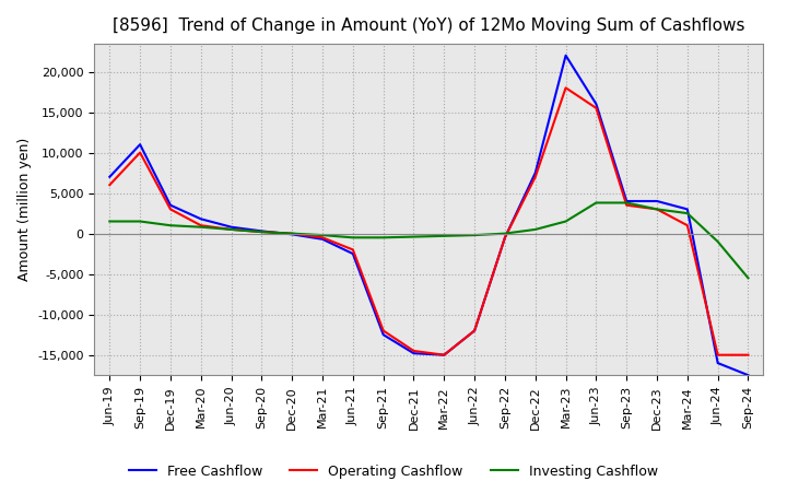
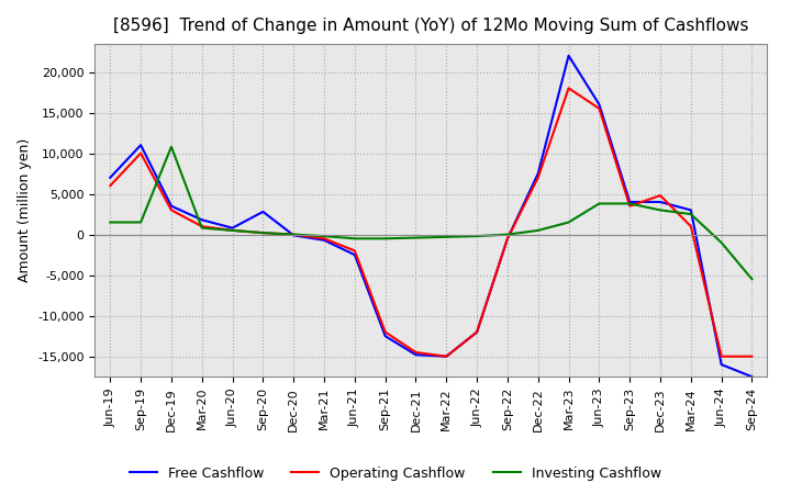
Investing Cashflow/Dec-19: 1,000 -> 10,800
Free Cashflow/Sep-20: 300 -> 2,800
Operating Cashflow/Dec-23: 3,000 -> 4,800
